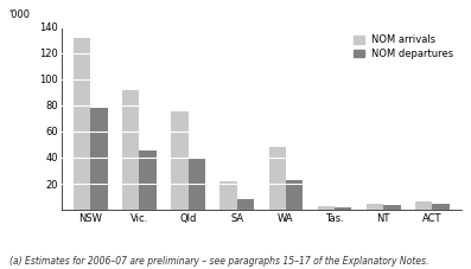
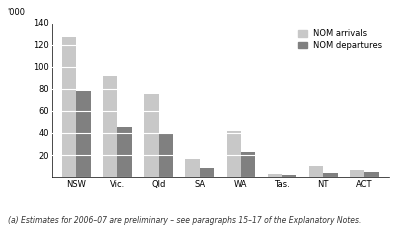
NOM arrivals/NSW: 132 -> 127
NOM arrivals/SA: 22 -> 16
NOM arrivals/WA: 48 -> 42
NOM arrivals/NT: 5 -> 10
